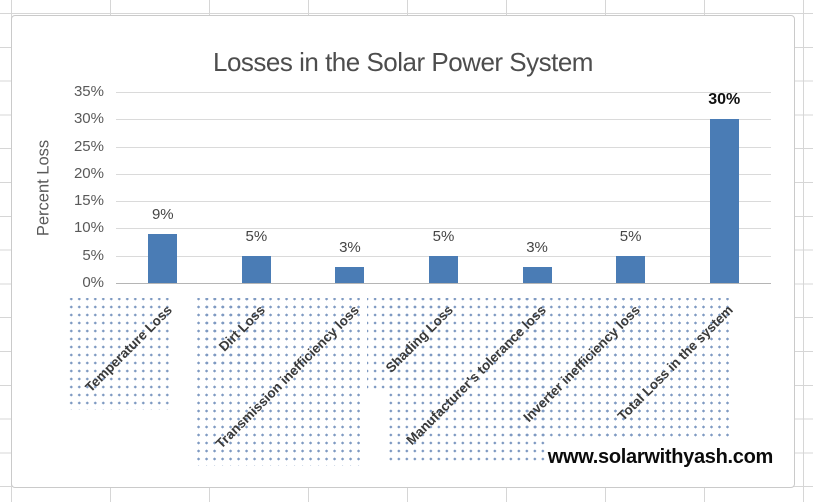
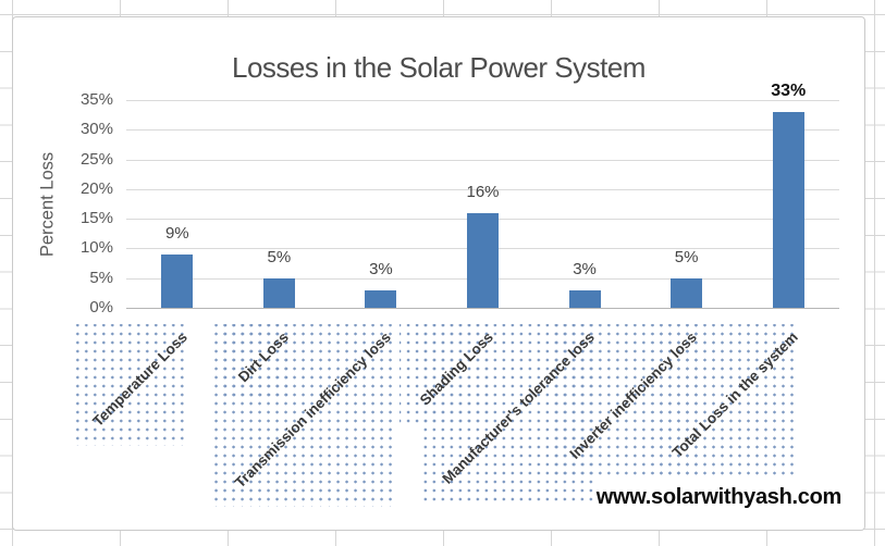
Shading Loss: 5% -> 16%
Total Loss in the system: 30% -> 33%
